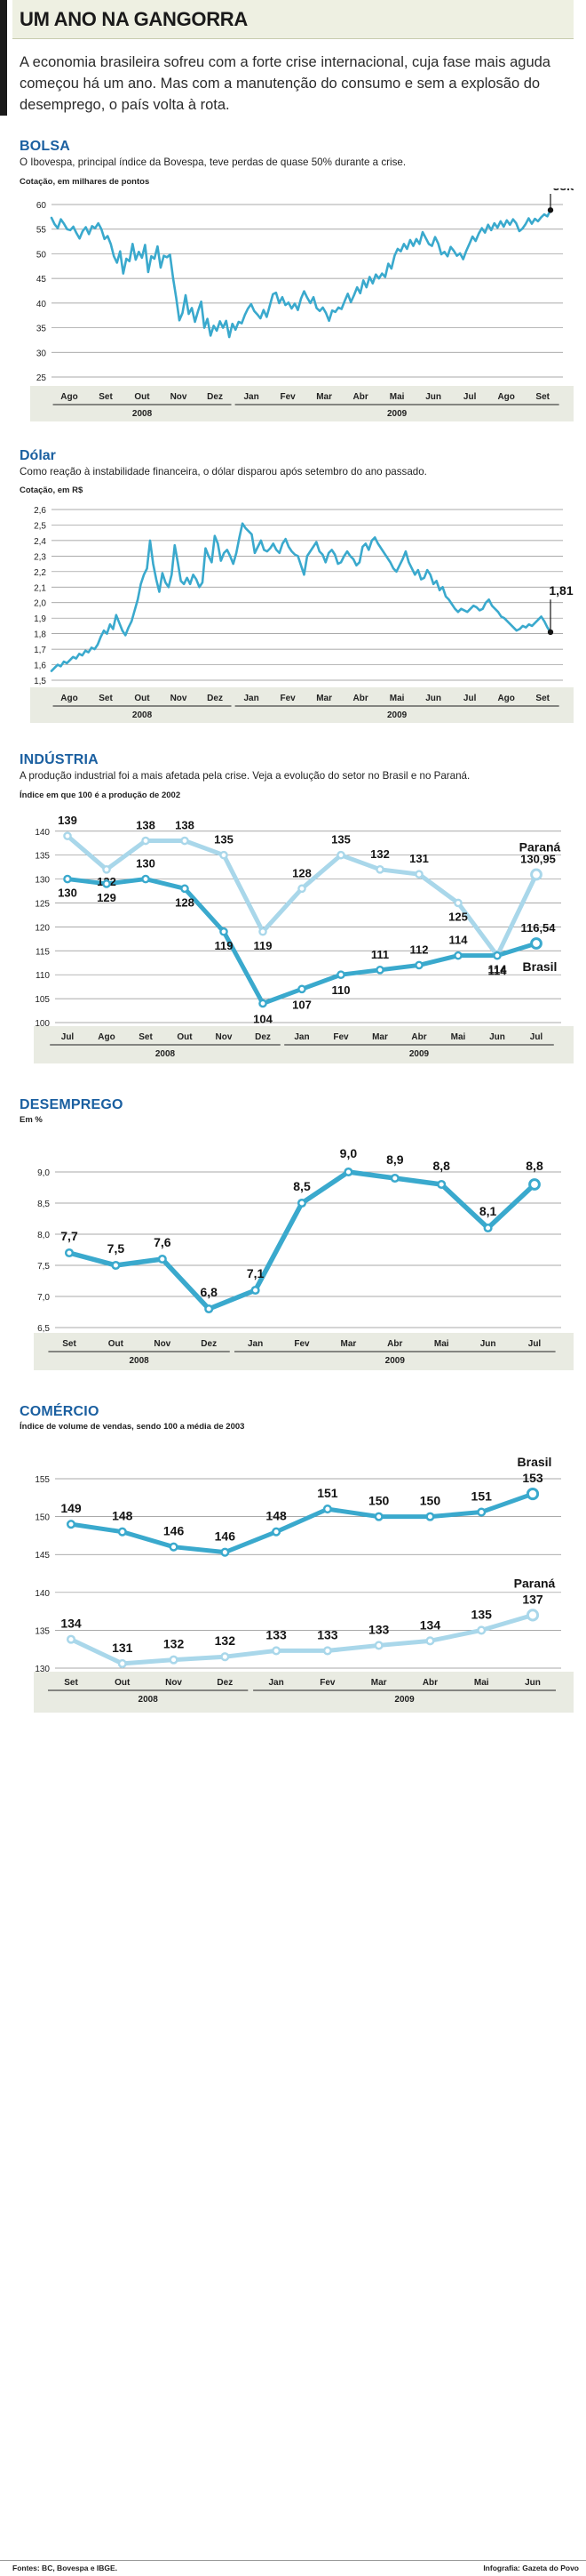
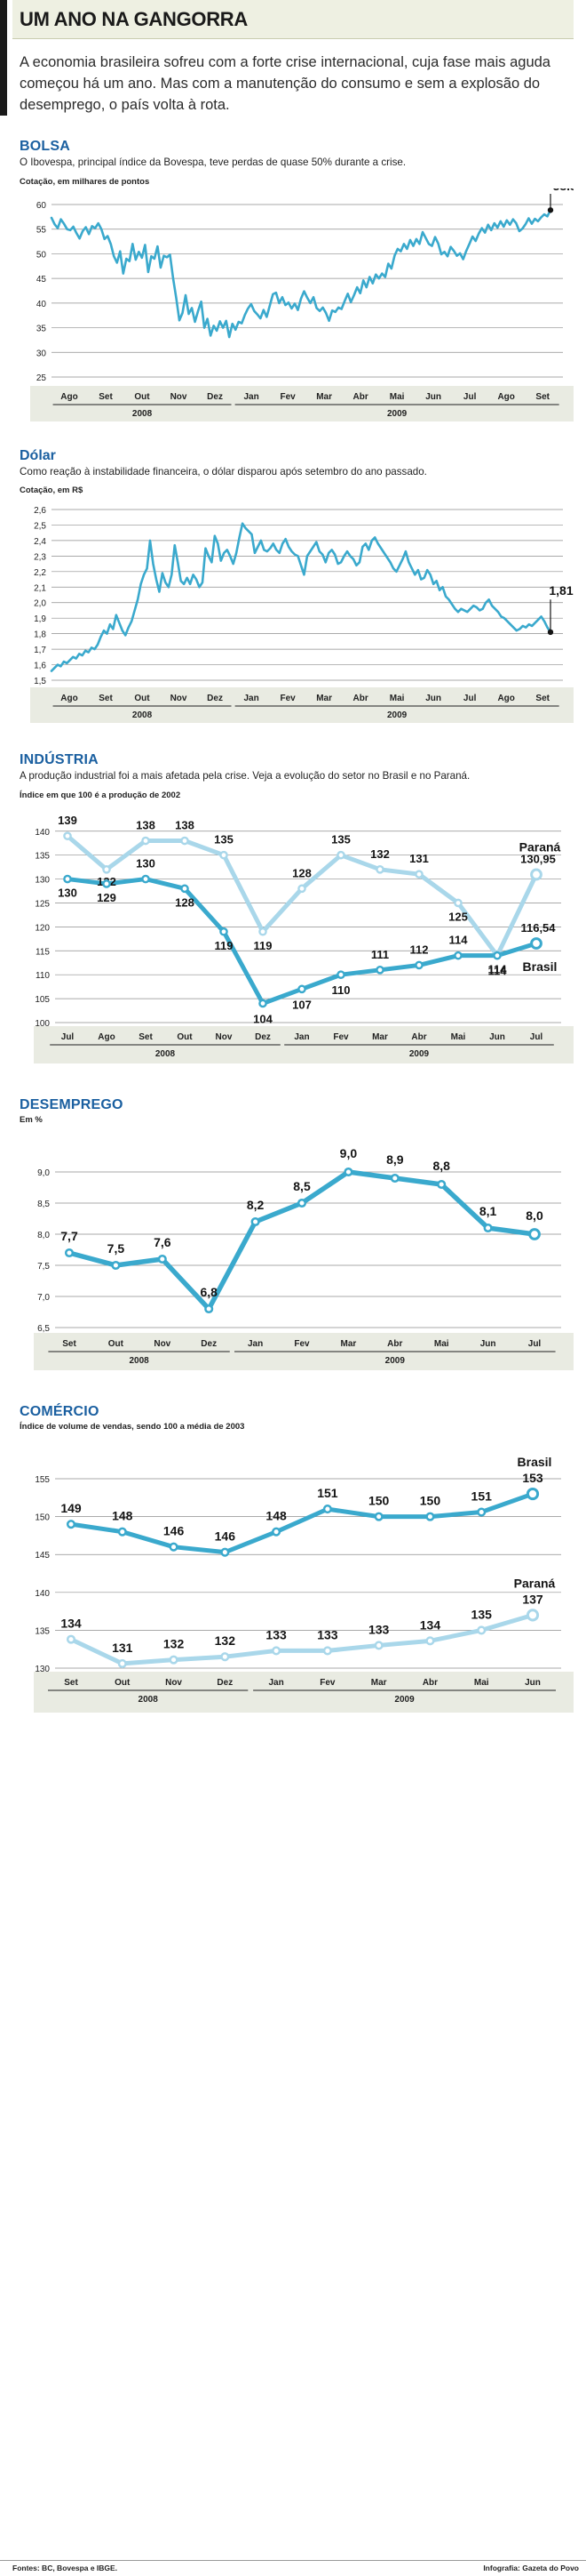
Em %/Jan: 7,1 -> 8,2
Em %/Jul: 8,8 -> 8,0
